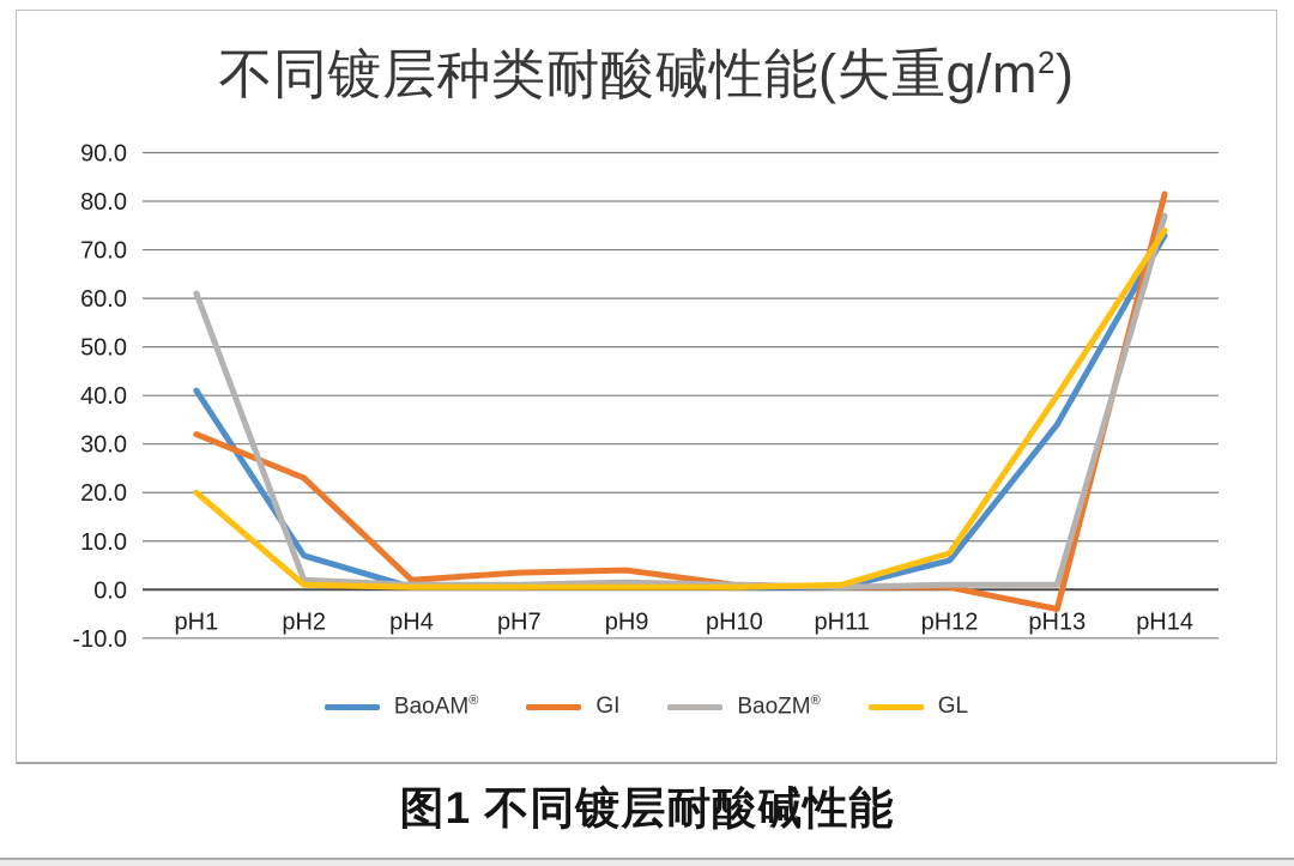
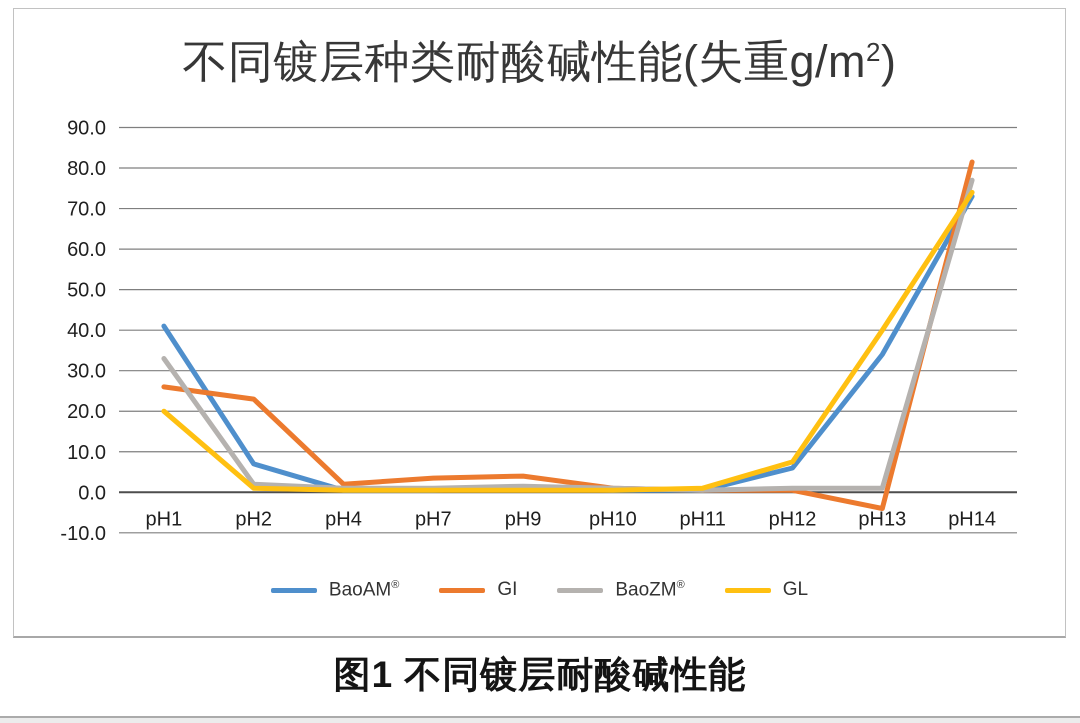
GI/pH1: 32 -> 26
BaoZM/pH1: 61 -> 33
